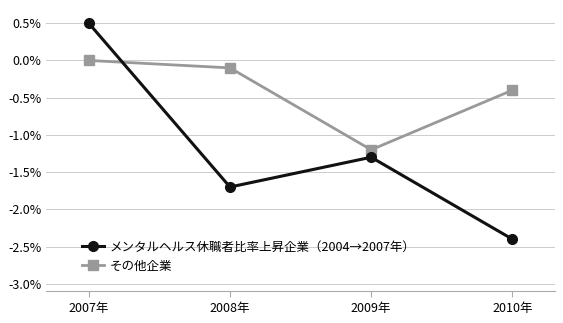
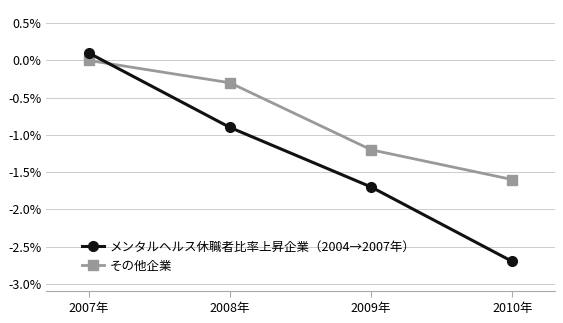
メンタルヘルス休職者比率上昇企業（2004→2007年）/2007年: 0.5% -> 0.1%
メンタルヘルス休職者比率上昇企業（2004→2007年）/2008年: -1.7% -> -0.9%
その他企業/2008年: -0.1% -> -0.3%
メンタルヘルス休職者比率上昇企業（2004→2007年）/2009年: -1.3% -> -1.7%
メンタルヘルス休職者比率上昇企業（2004→2007年）/2010年: -2.4% -> -2.7%
その他企業/2010年: -0.4% -> -1.6%
